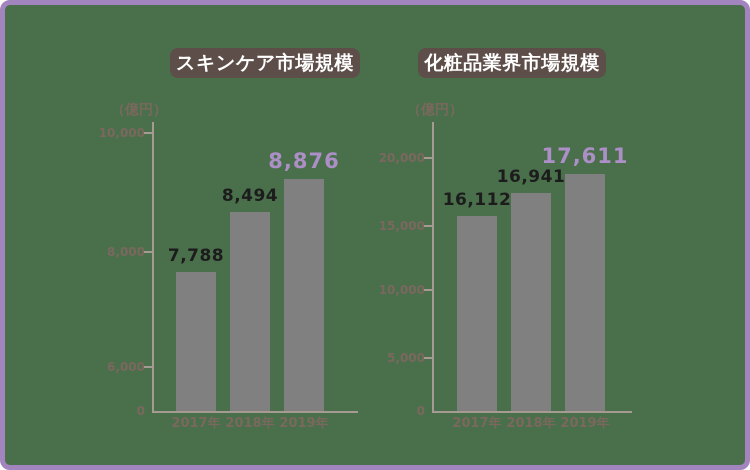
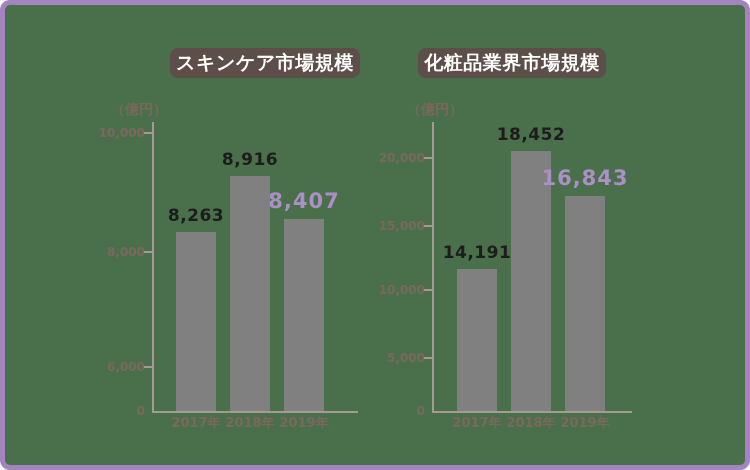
スキンケア市場規模/2017年: 7,788 -> 8,263
スキンケア市場規模/2018年: 8,494 -> 8,916
スキンケア市場規模/2019年: 8,876 -> 8,407
化粧品業界市場規模/2017年: 16,112 -> 14,191
化粧品業界市場規模/2018年: 16,941 -> 18,452
化粧品業界市場規模/2019年: 17,611 -> 16,843
